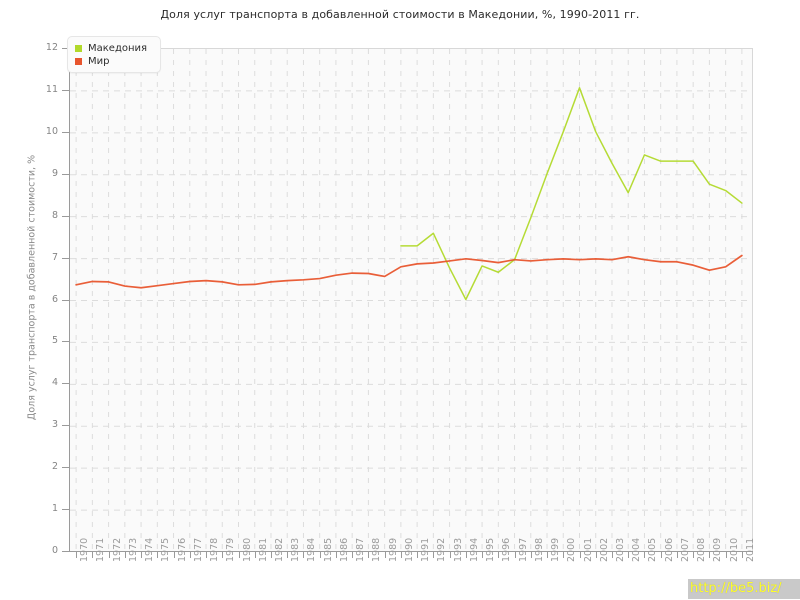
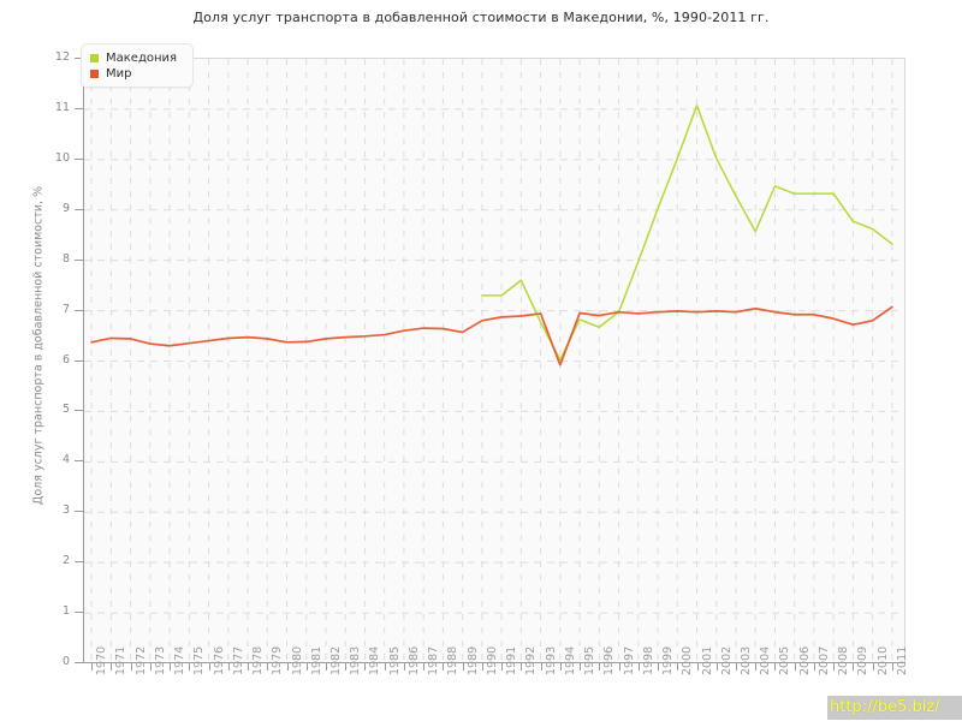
Мир/1994: 7.0 -> 5.9
